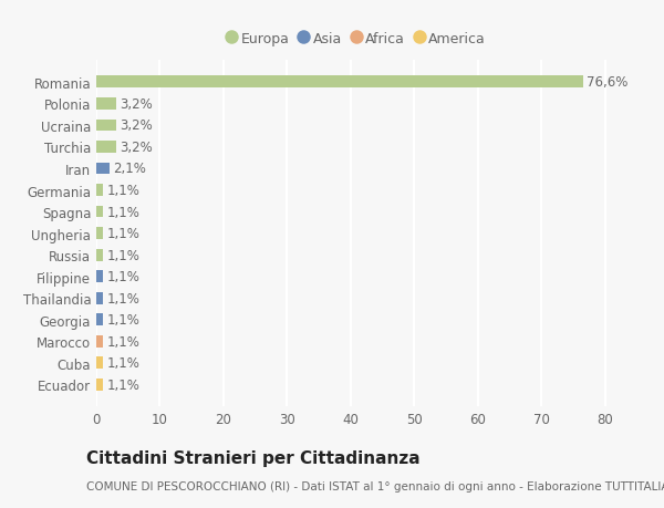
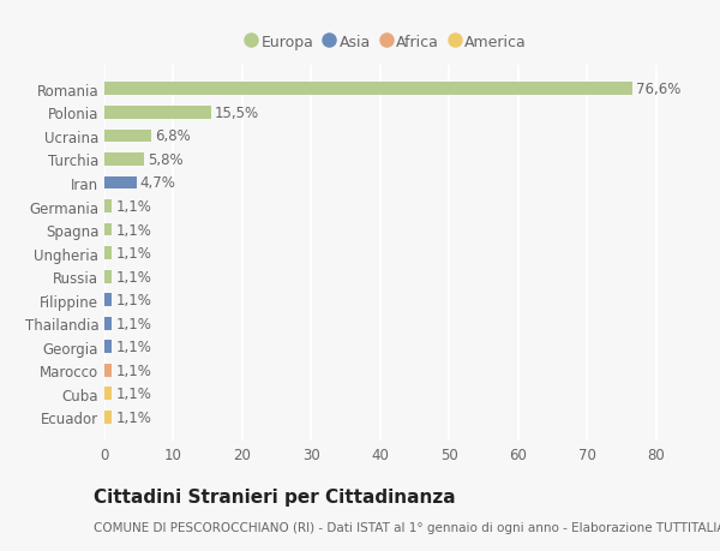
Polonia: 3,2% -> 15,5%
Ucraina: 3,2% -> 6,8%
Turchia: 3,2% -> 5,8%
Iran: 2,1% -> 4,7%
